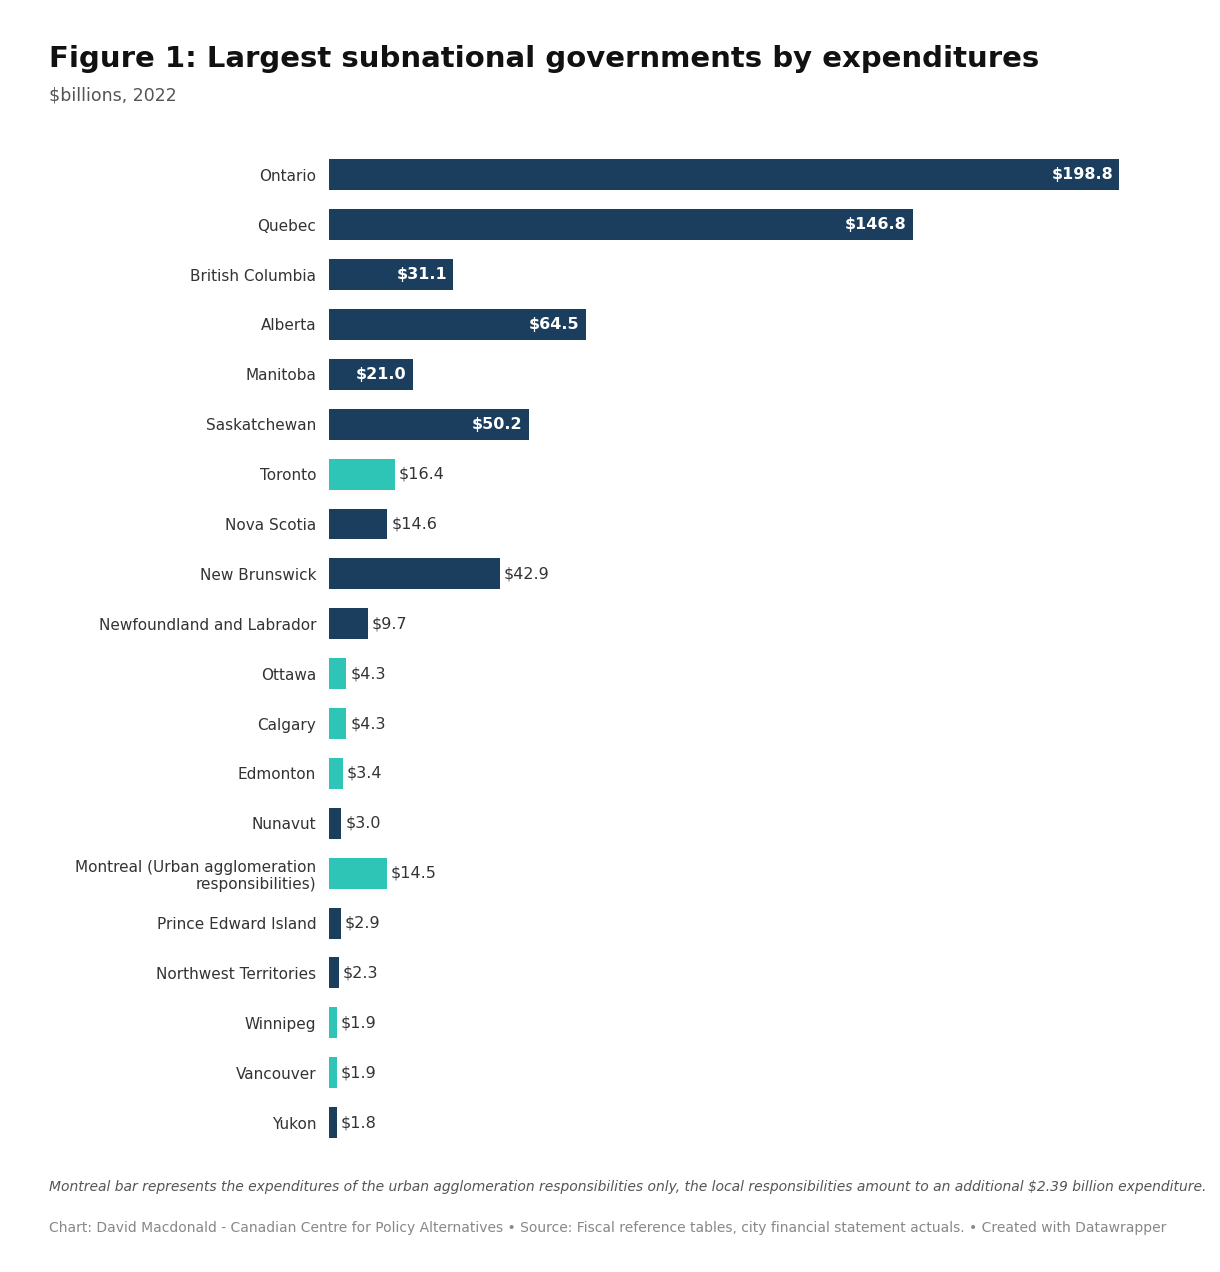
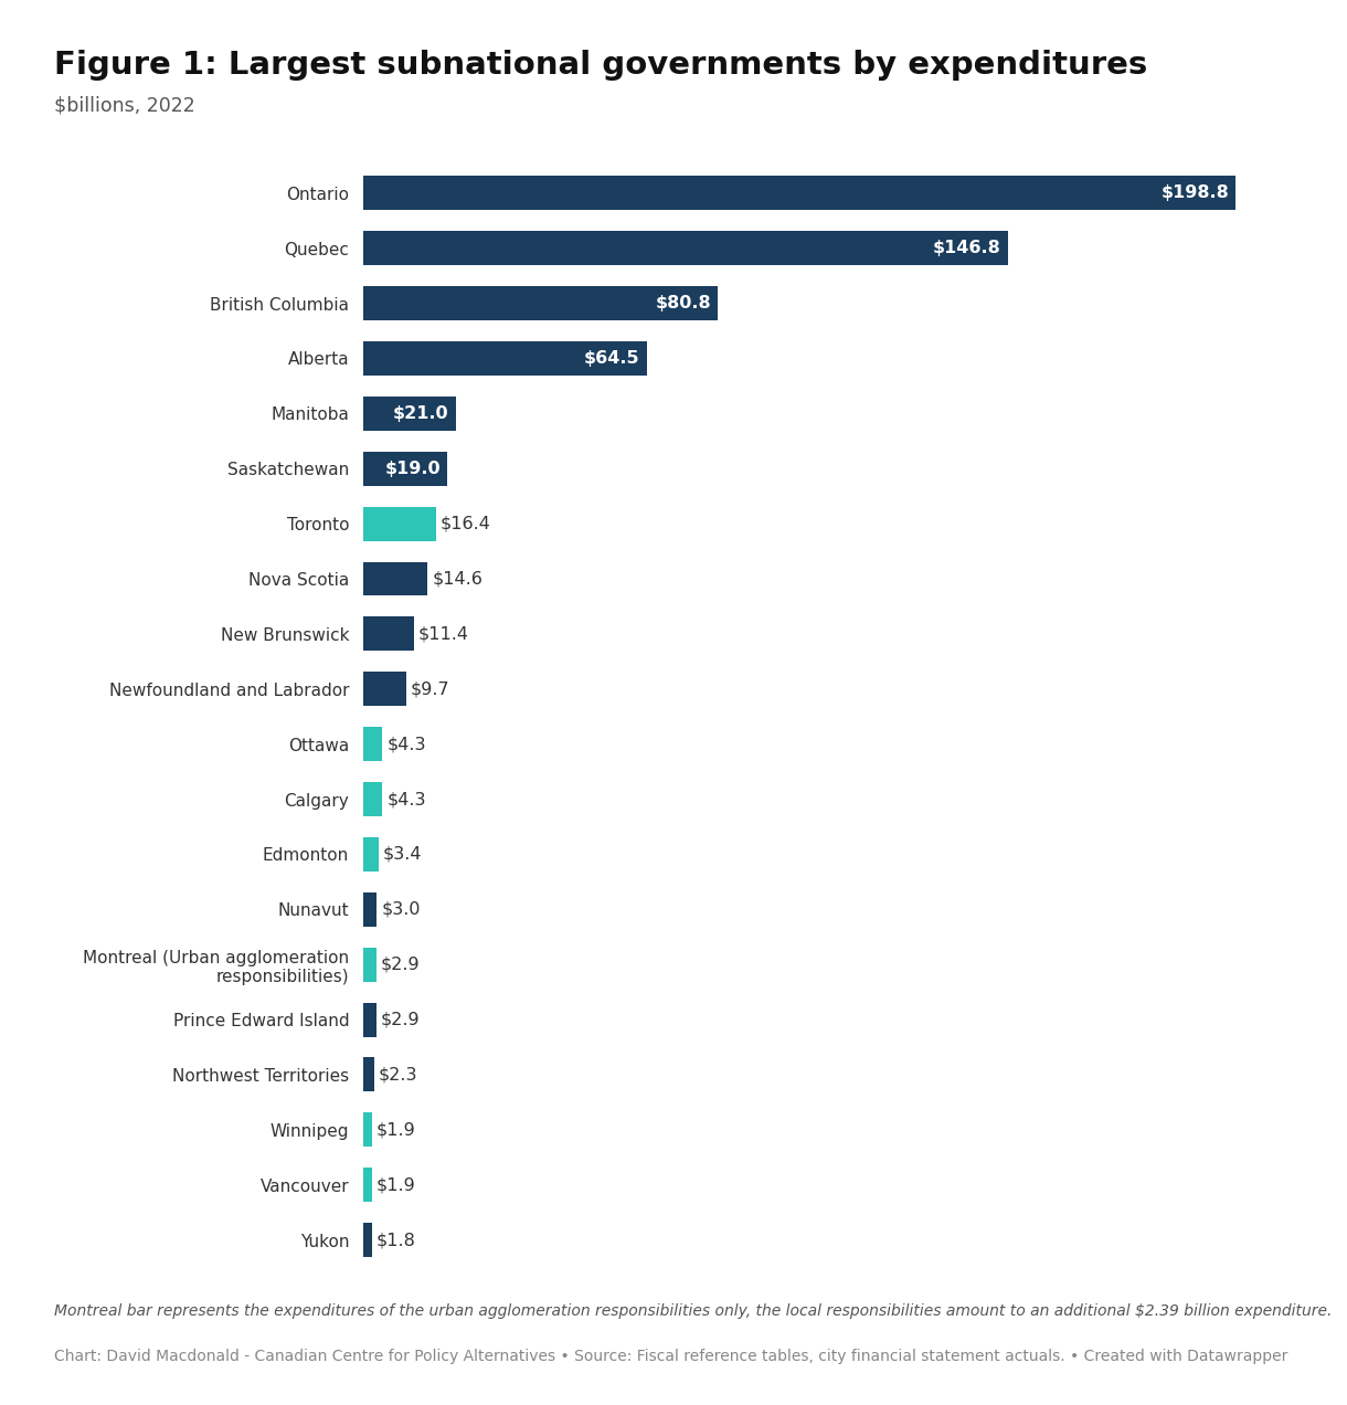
British Columbia: $31.1 -> $80.8
Saskatchewan: $50.2 -> $19.0
New Brunswick: $42.9 -> $11.4
Montreal (Urban agglomeration responsibilities): $14.5 -> $2.9
